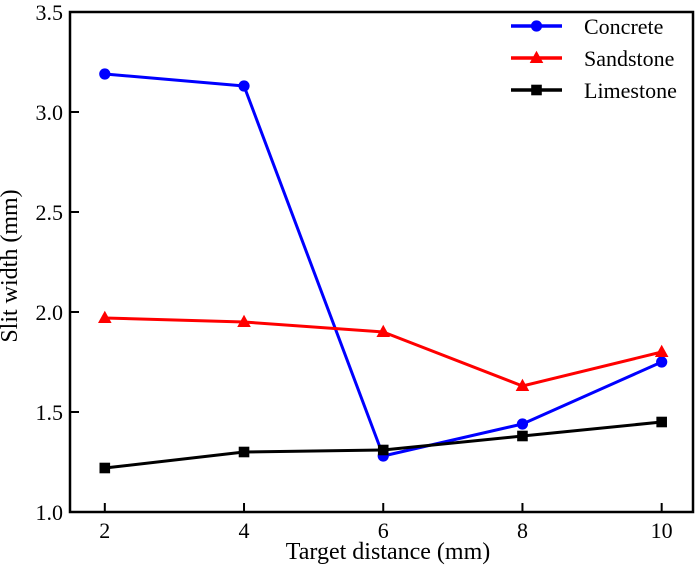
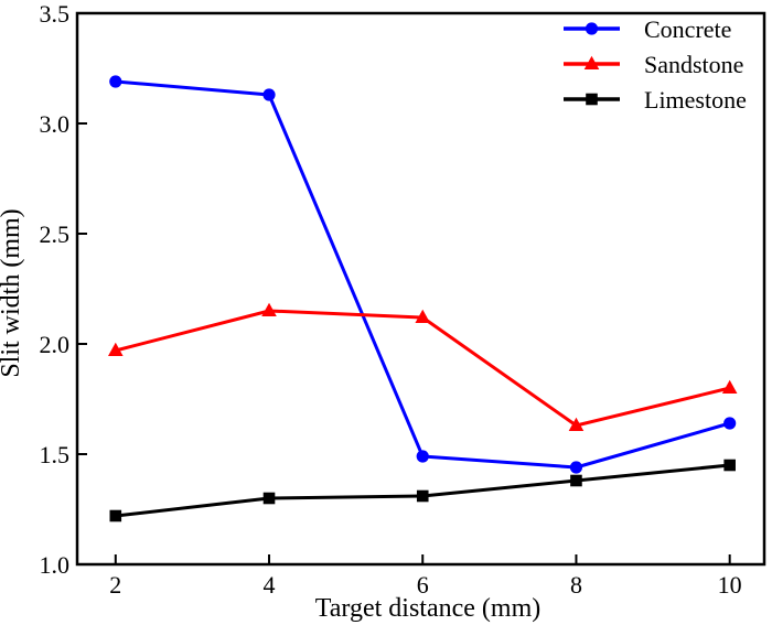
Sandstone/4: 1.95 -> 2.15
Concrete/6: 1.28 -> 1.49
Sandstone/6: 1.90 -> 2.12
Concrete/10: 1.75 -> 1.64
